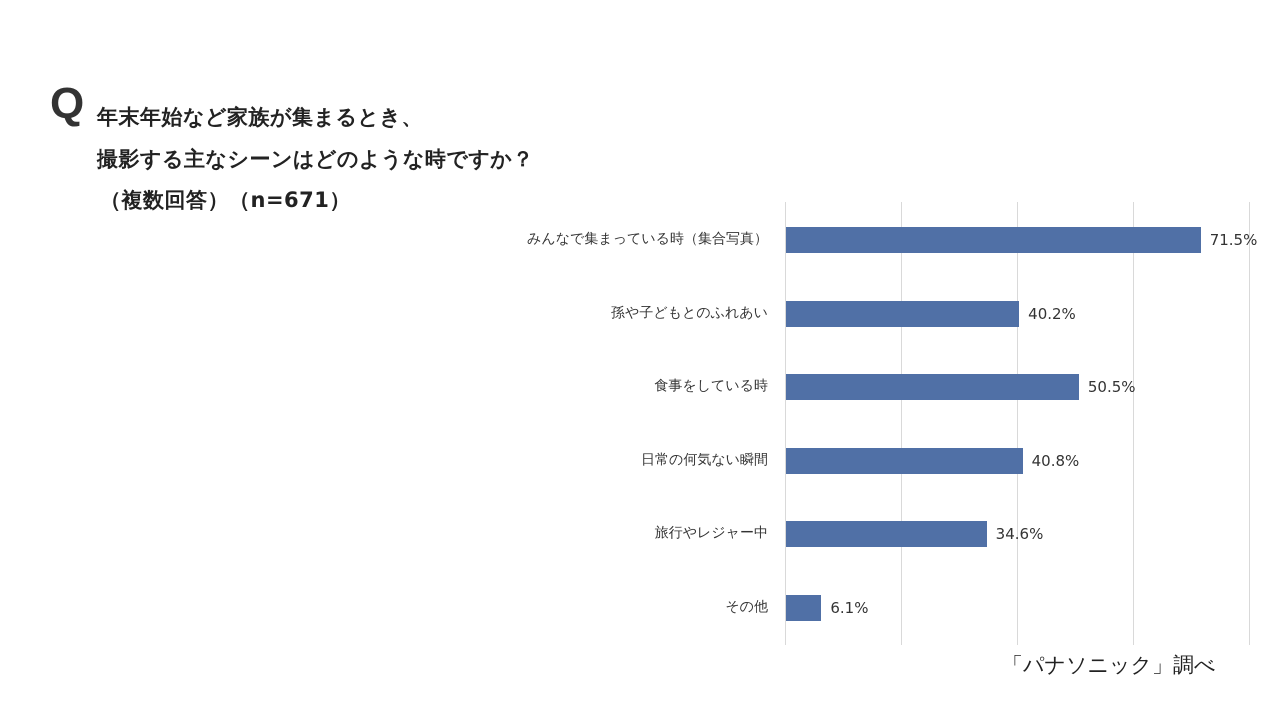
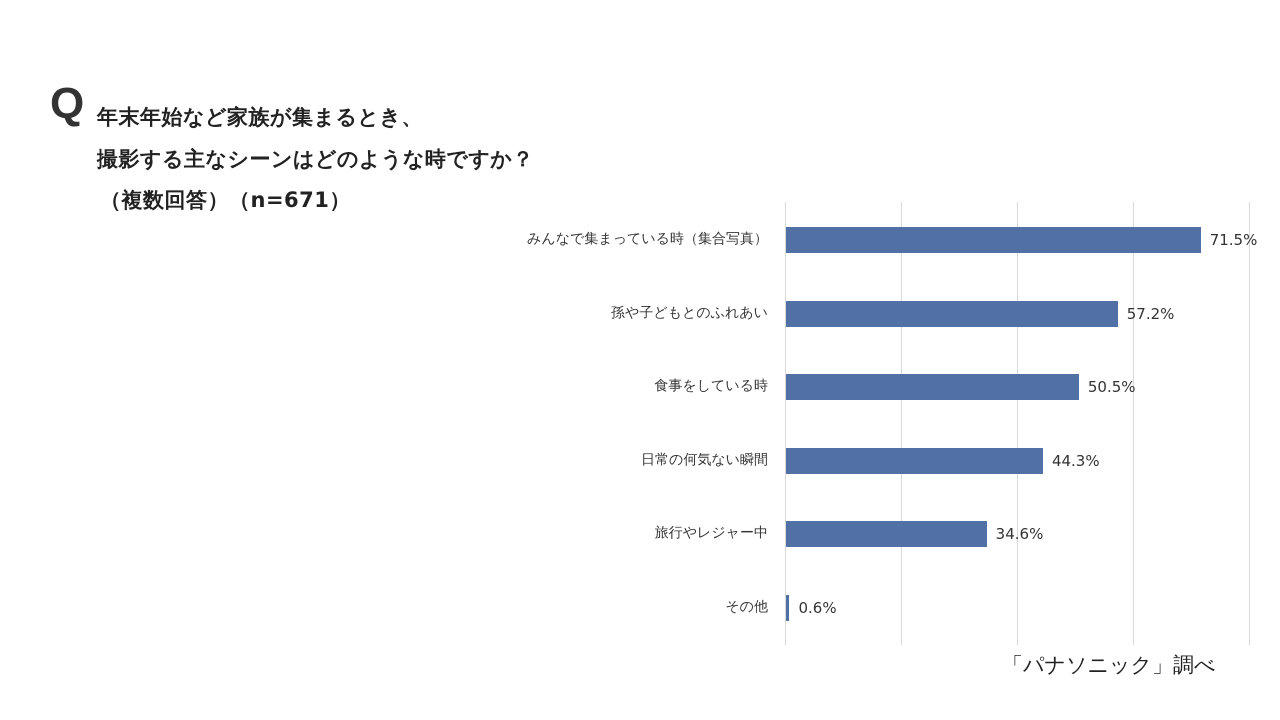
孫や子どもとのふれあい: 40.2% -> 57.2%
日常の何気ない瞬間: 40.8% -> 44.3%
その他: 6.1% -> 0.6%
